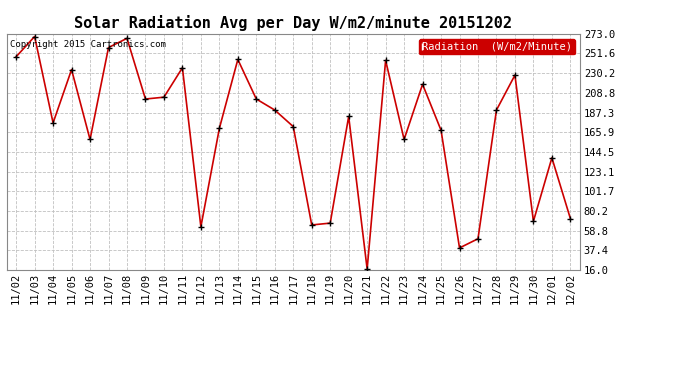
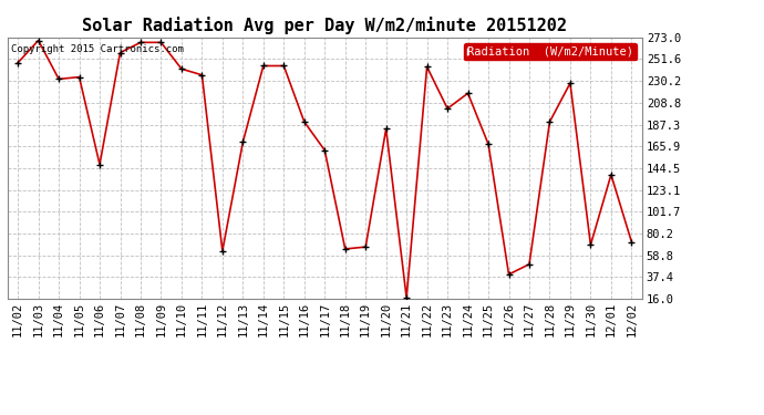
11/04: 176 -> 232
11/06: 158 -> 148
11/09: 202 -> 268
11/10: 204 -> 242
11/15: 202 -> 245
11/17: 172 -> 162
11/23: 158 -> 203
